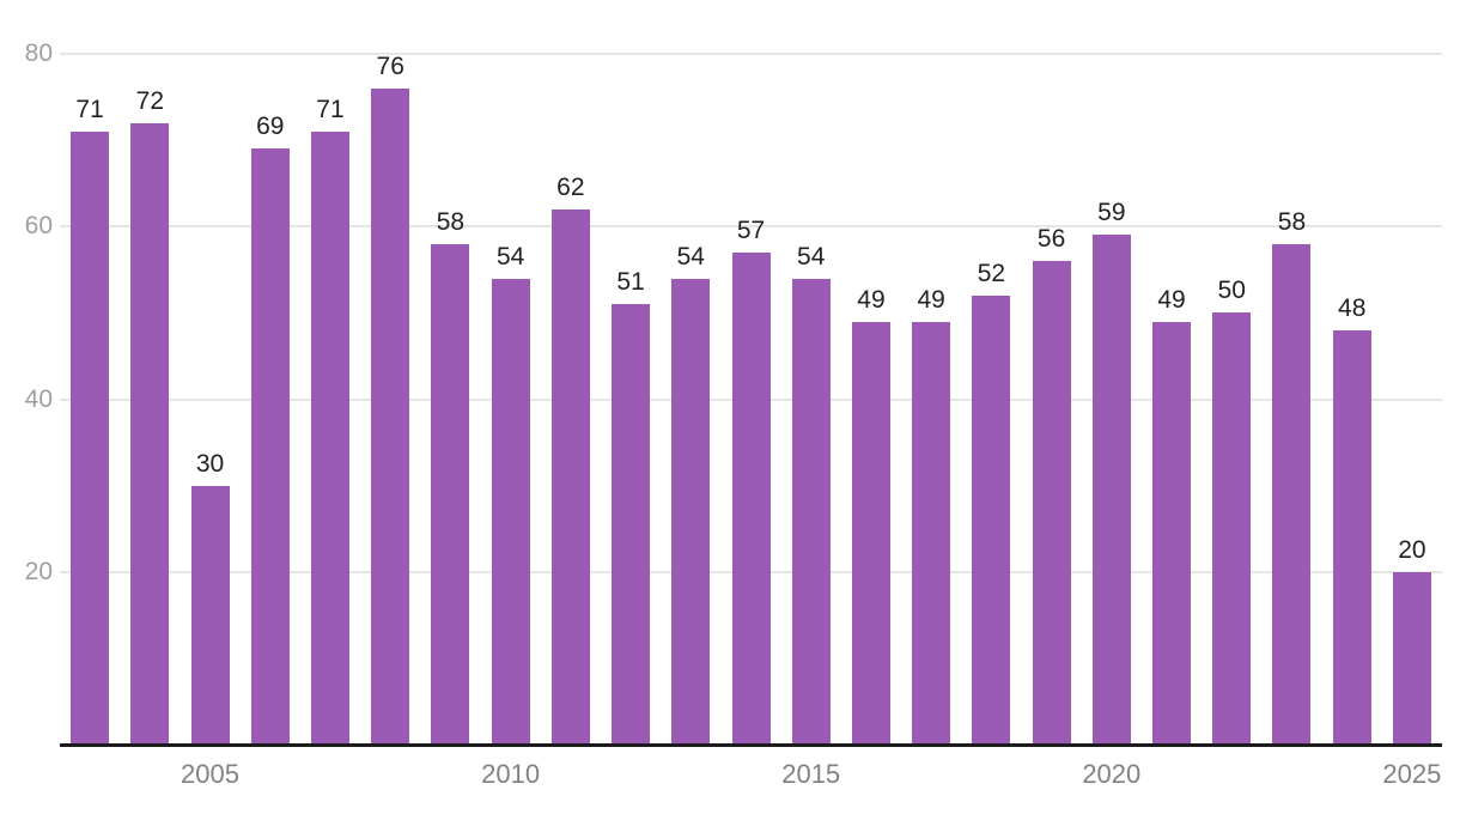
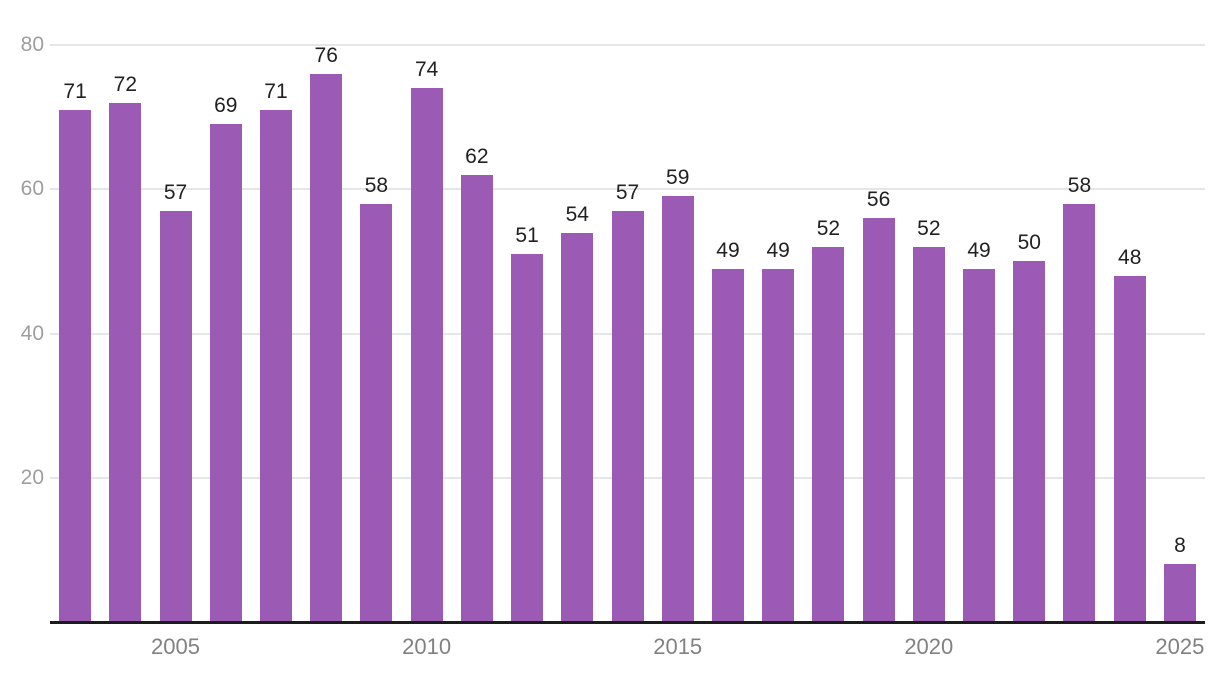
2005: 30 -> 57
2010: 54 -> 74
2015: 54 -> 59
2020: 59 -> 52
2025: 20 -> 8
